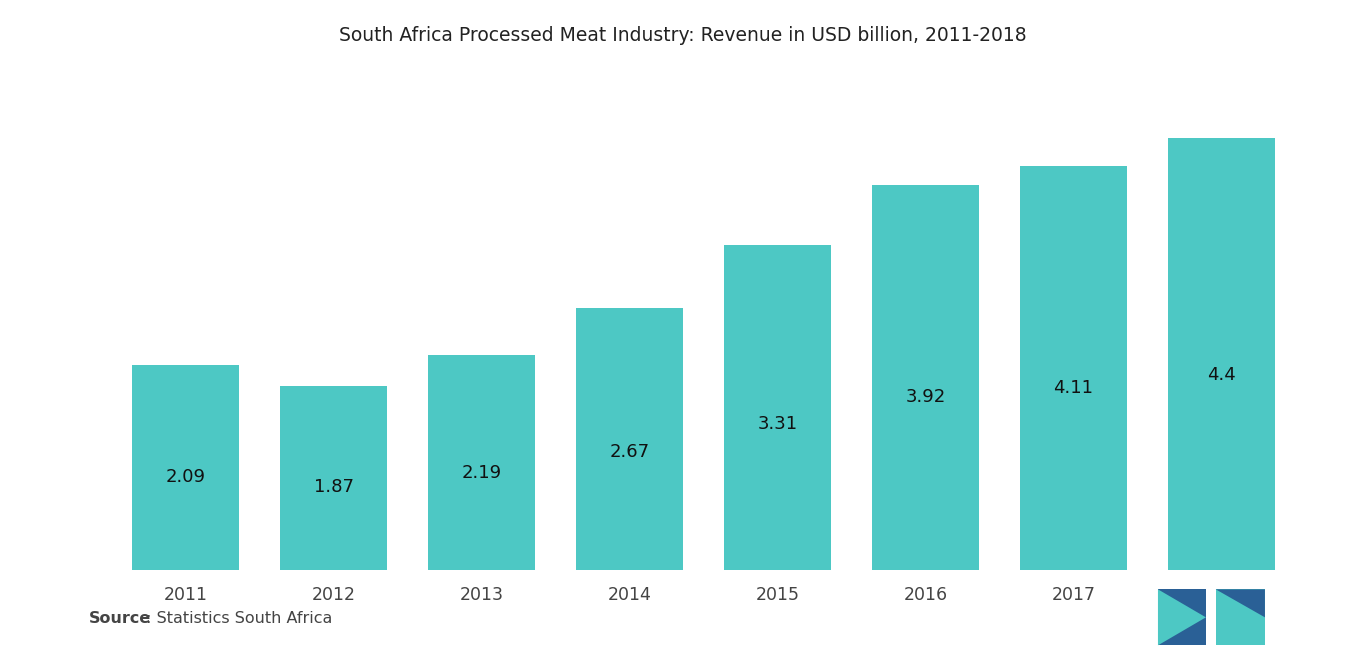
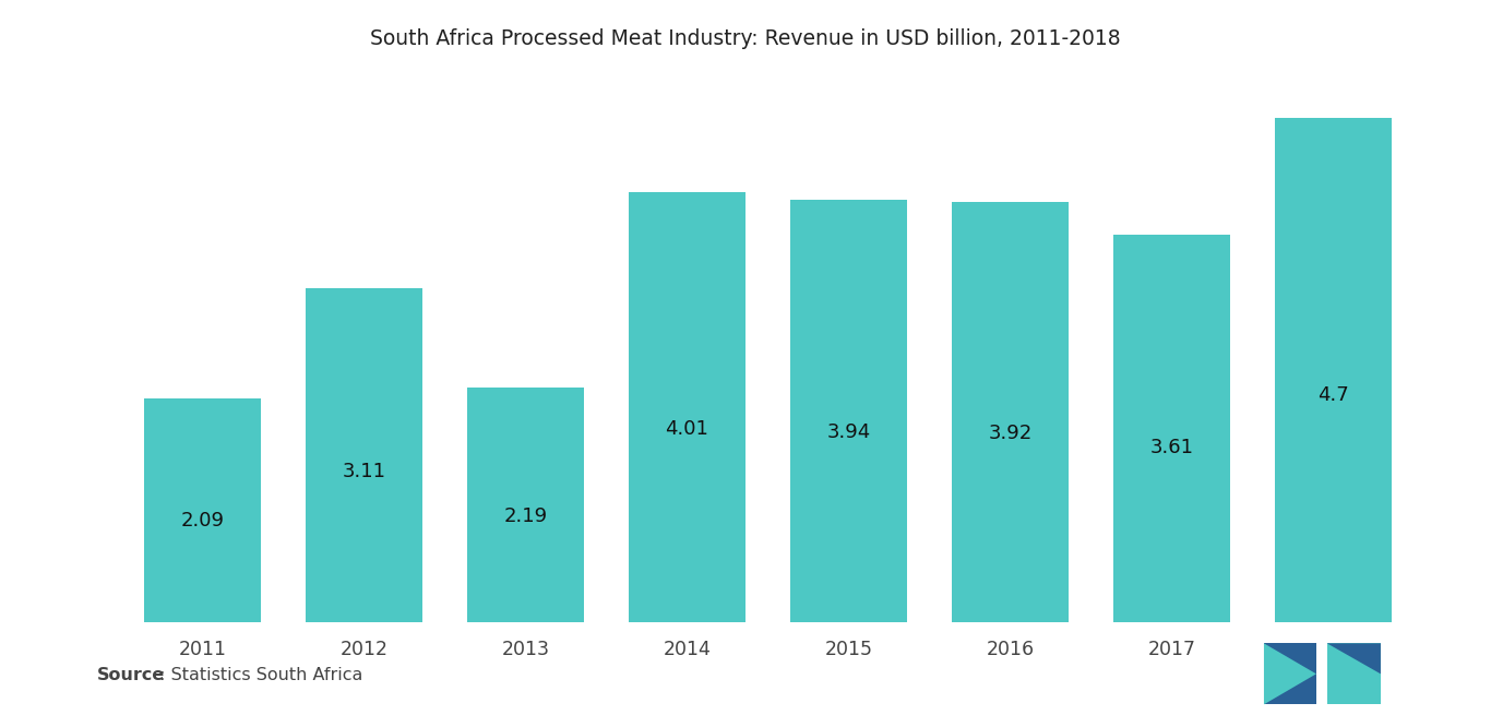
2012: 1.87 -> 3.11
2014: 2.67 -> 4.01
2015: 3.31 -> 3.94
2017: 4.11 -> 3.61
2018: 4.4 -> 4.7
